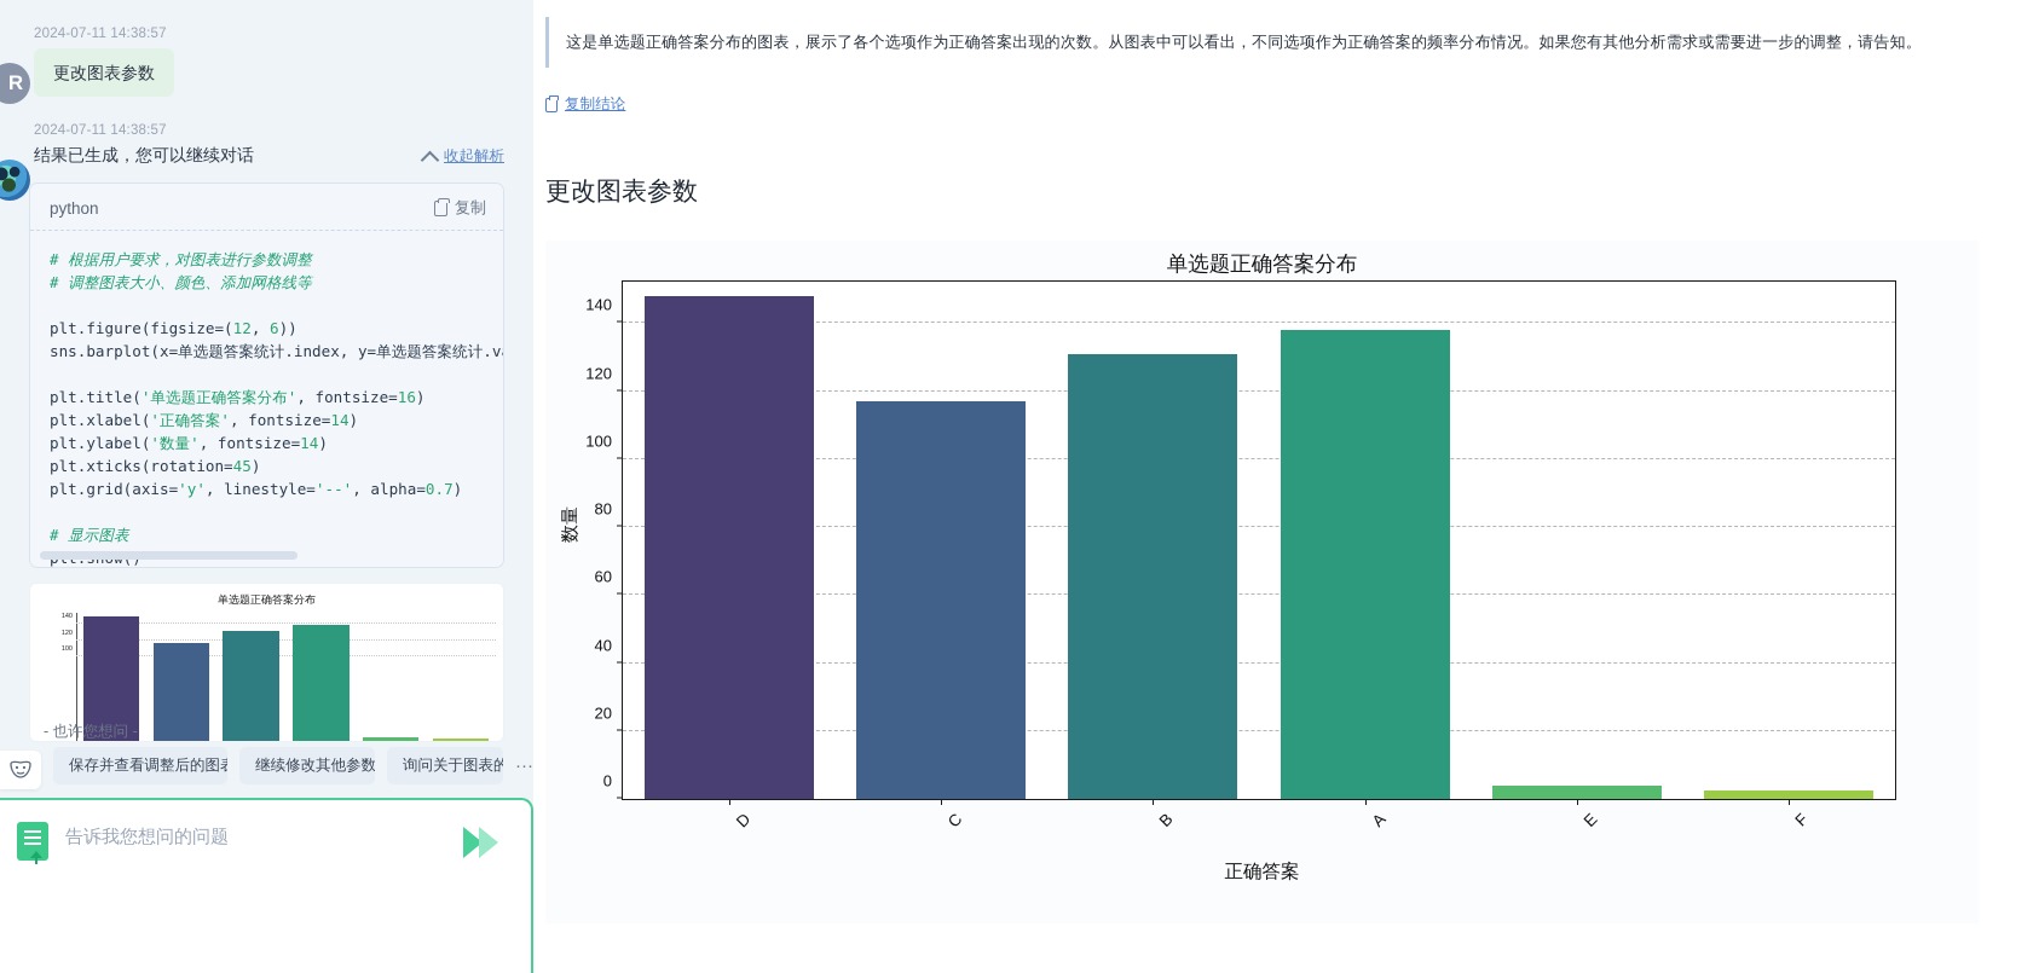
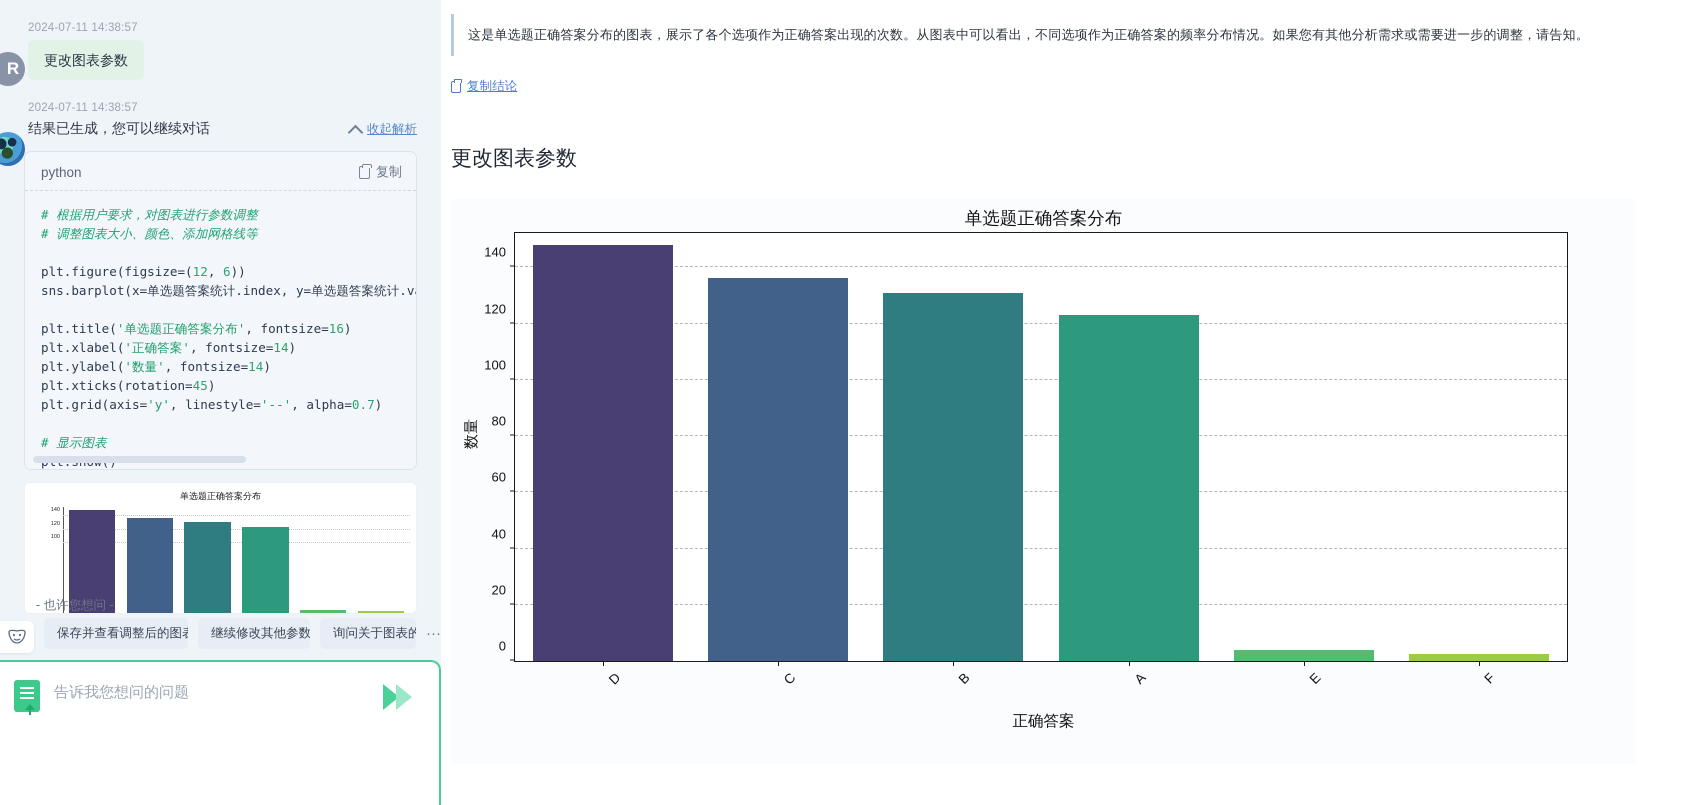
C: 117 -> 136
A: 138 -> 123
